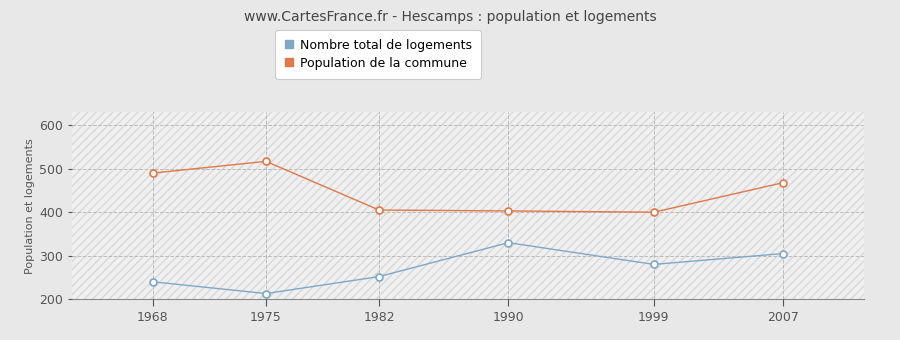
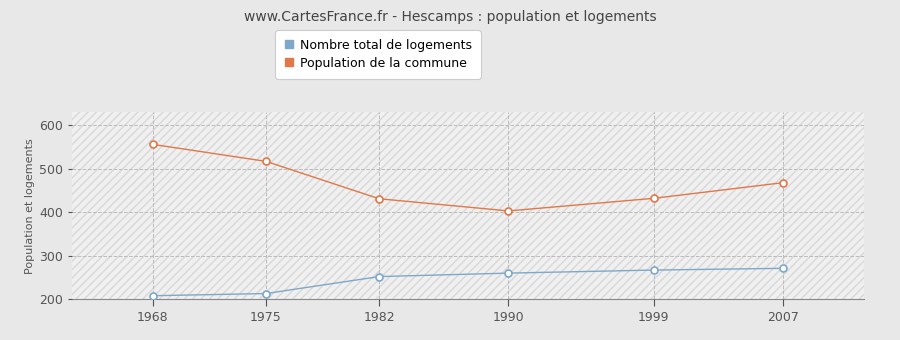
Nombre total de logements/1968: 240 -> 208
Population de la commune/1968: 490 -> 556
Population de la commune/1982: 405 -> 431
Nombre total de logements/1990: 330 -> 260
Nombre total de logements/1999: 280 -> 267
Population de la commune/1999: 400 -> 432
Nombre total de logements/2007: 305 -> 271
